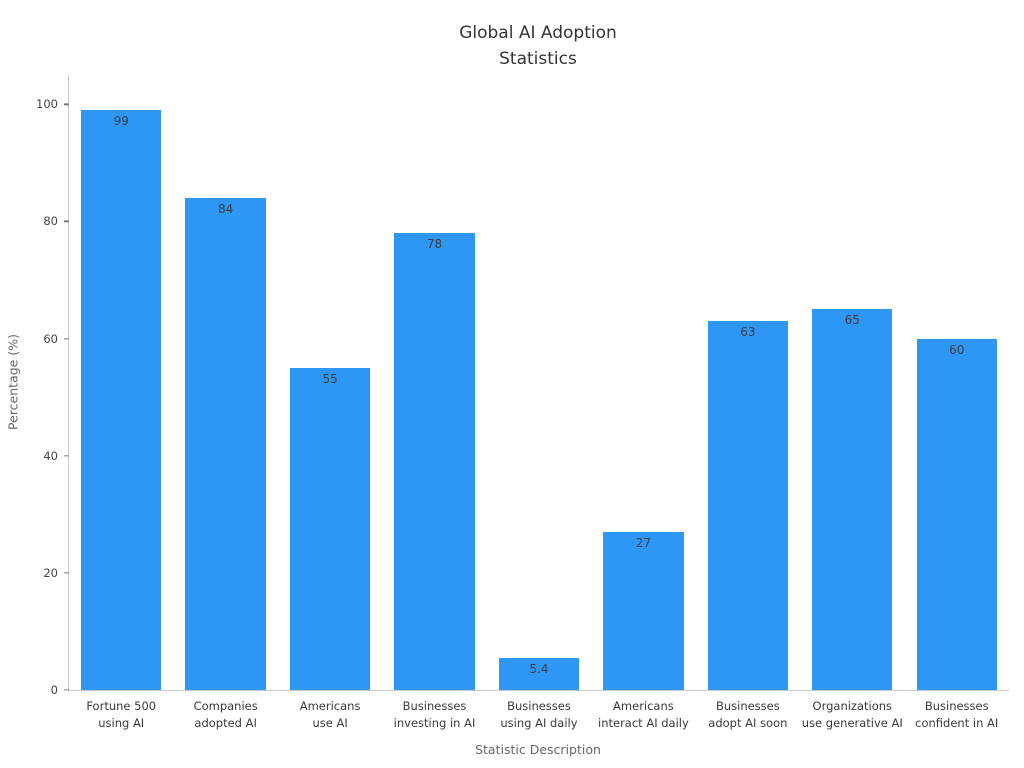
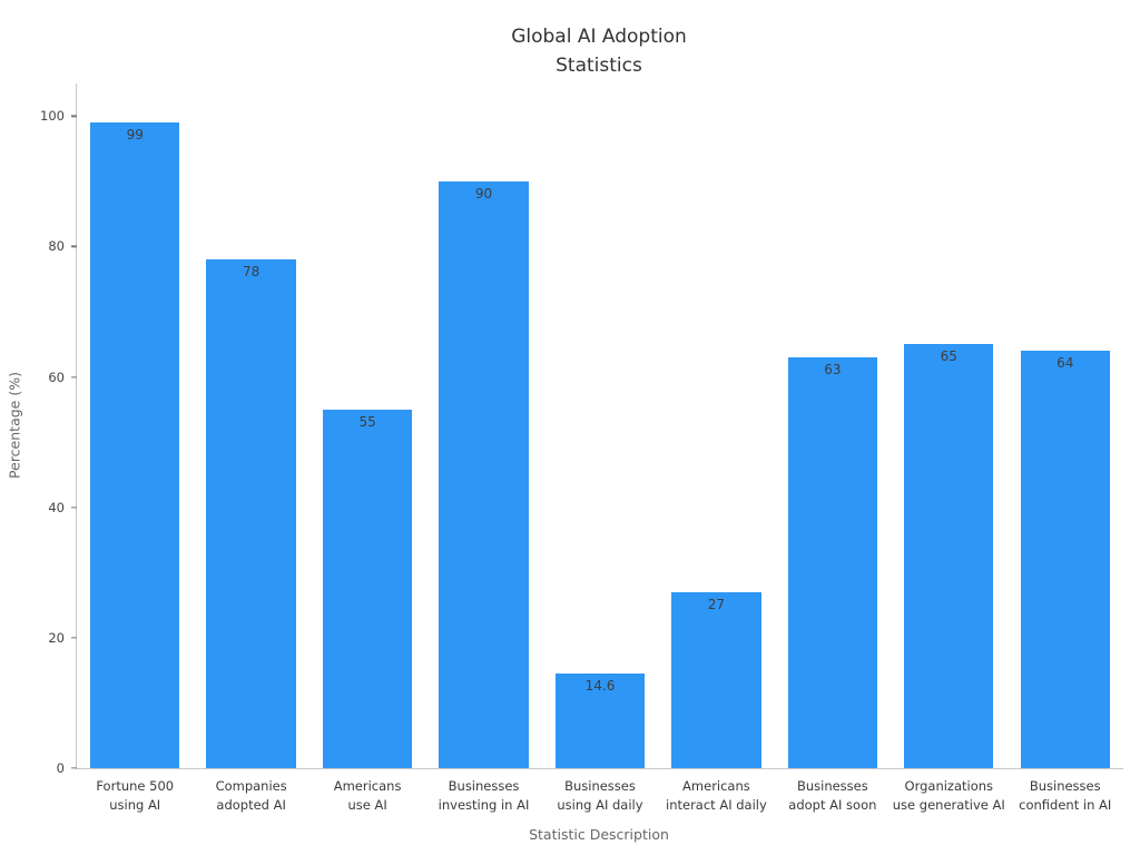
Companies adopted AI: 84 -> 78
Businesses investing in AI: 78 -> 90
Businesses using AI daily: 5.4 -> 14.6
Businesses confident in AI: 60 -> 64
